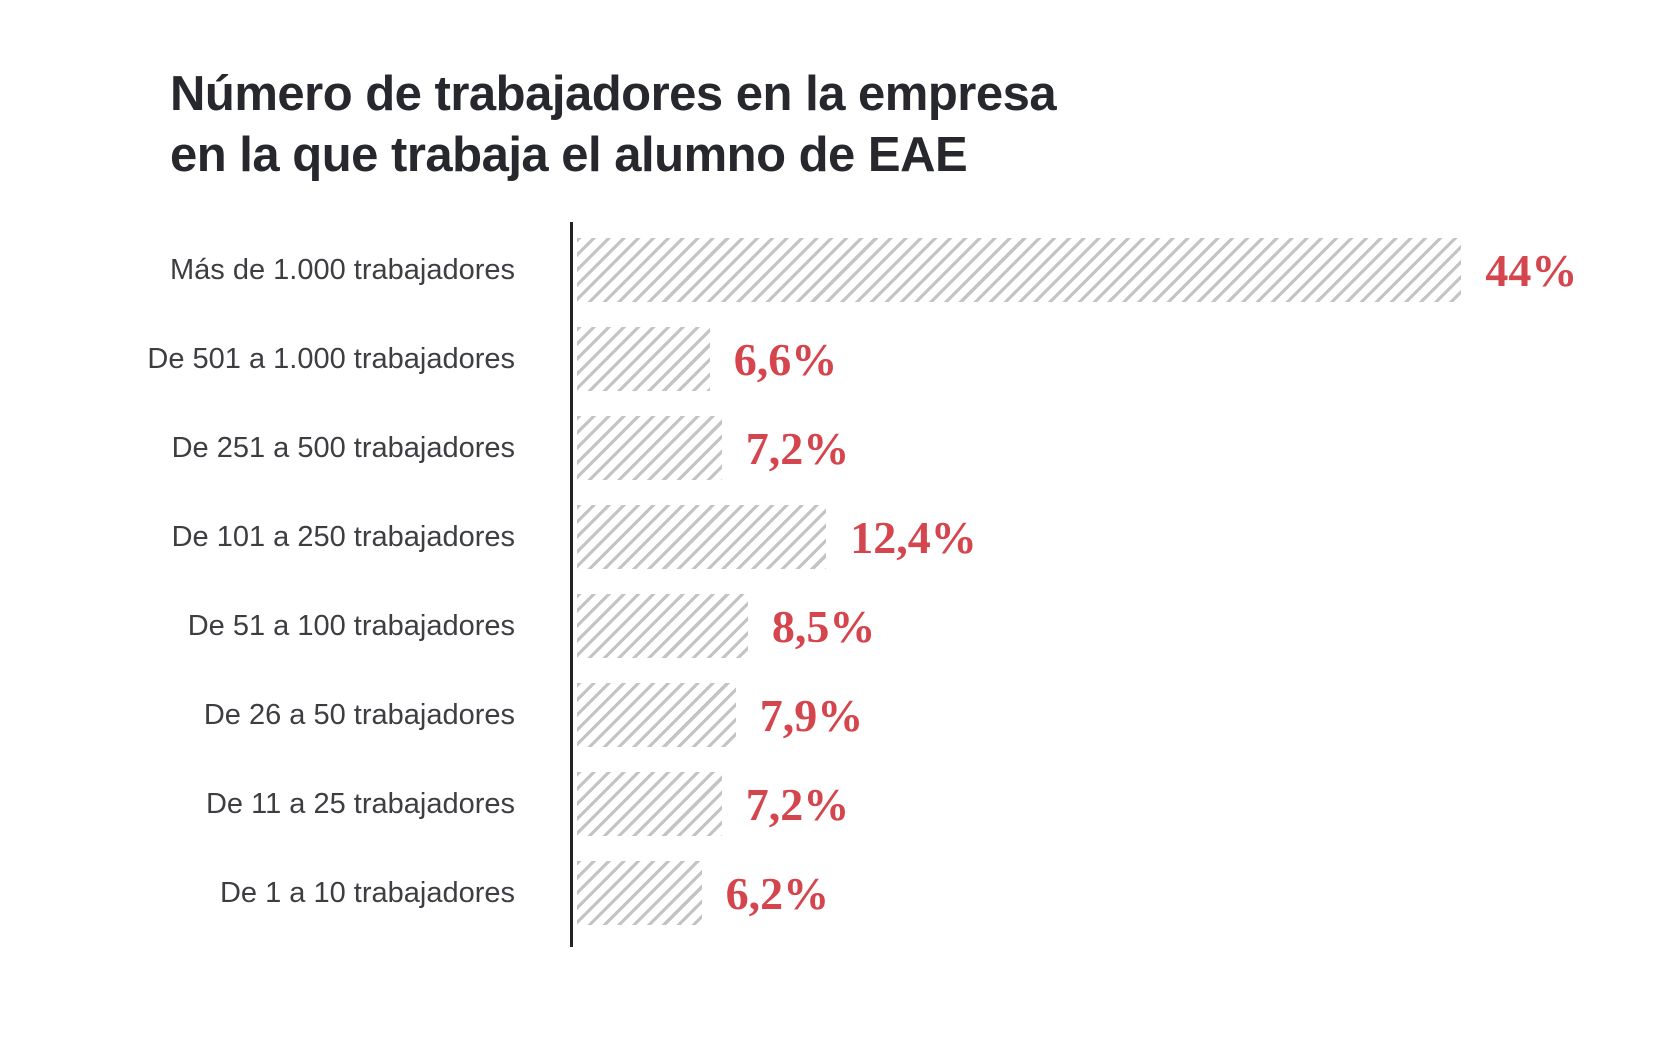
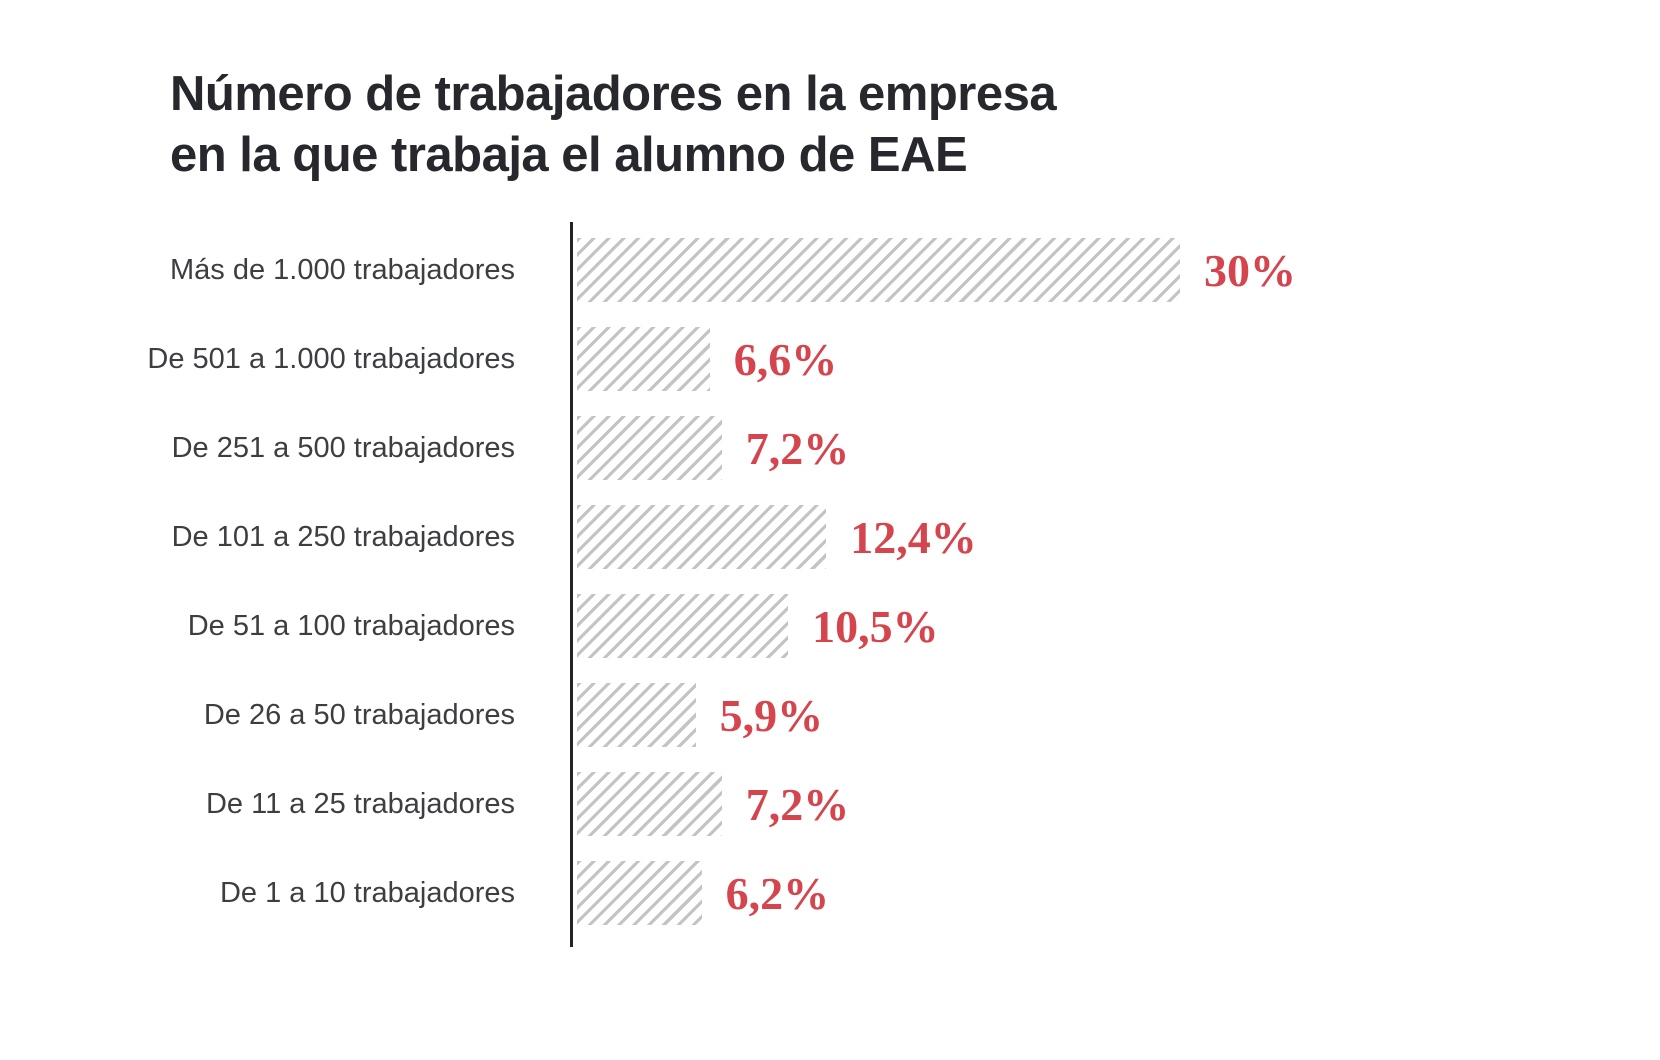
Más de 1.000 trabajadores: 44% -> 30%
De 51 a 100 trabajadores: 8,5% -> 10,5%
De 26 a 50 trabajadores: 7,9% -> 5,9%
